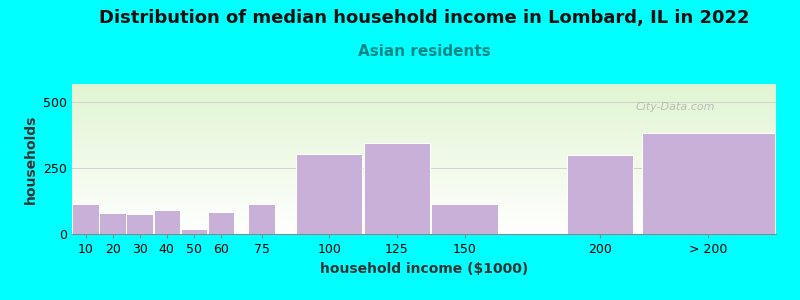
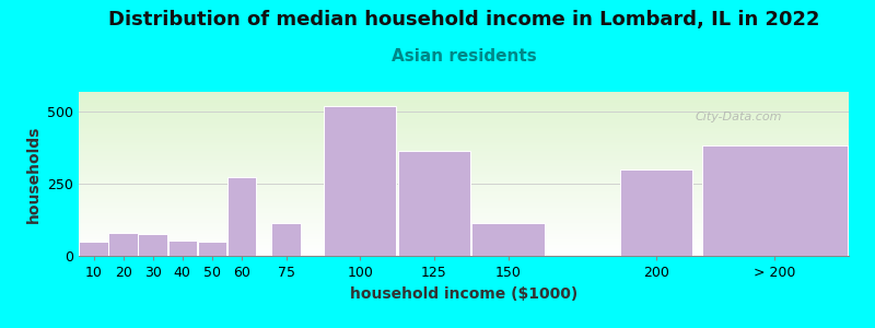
10: 115 -> 50
40: 90 -> 55
50: 20 -> 50
60: 85 -> 275
100: 305 -> 520
125: 345 -> 365
